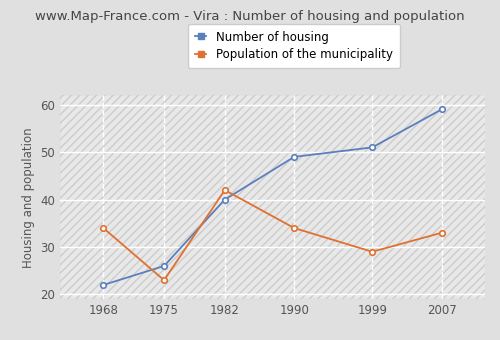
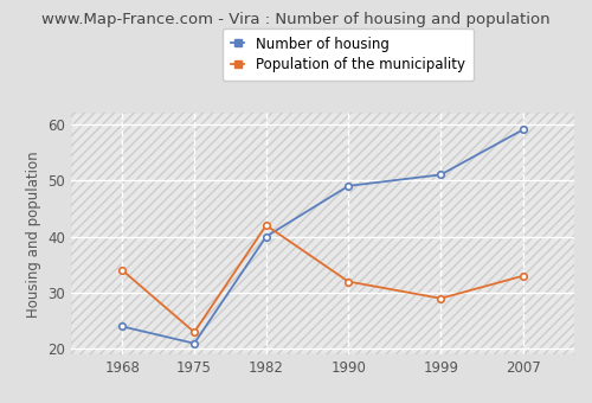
Number of housing/1968: 22 -> 24
Number of housing/1975: 26 -> 21
Population of the municipality/1990: 34 -> 32
